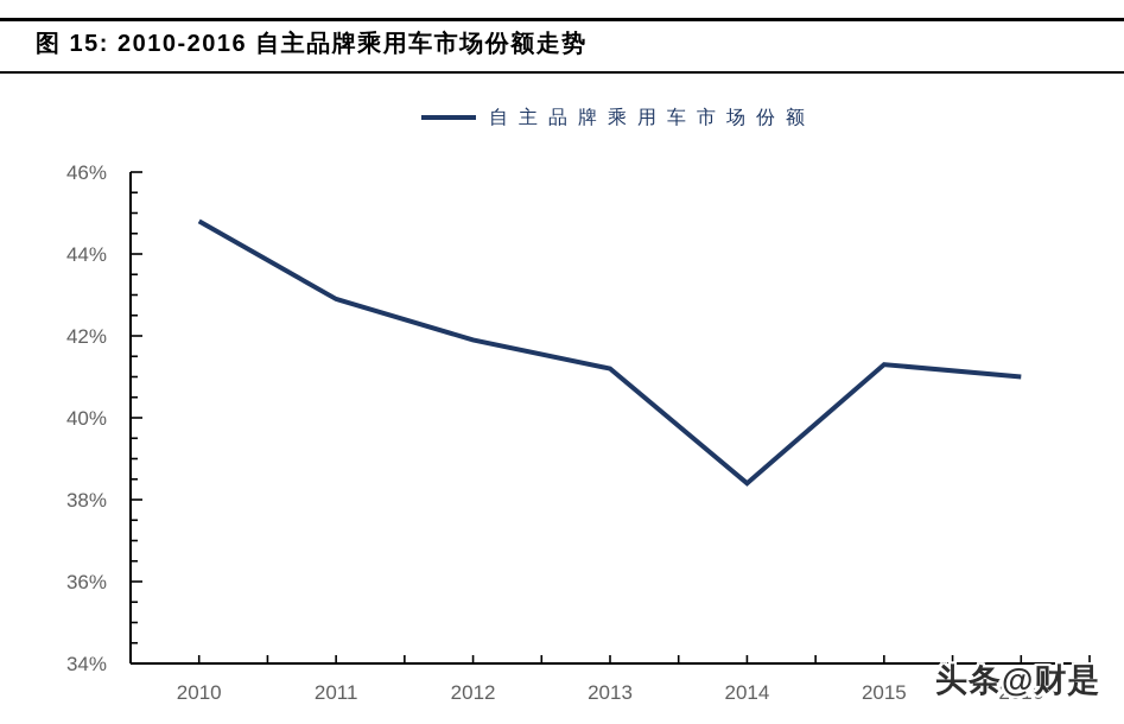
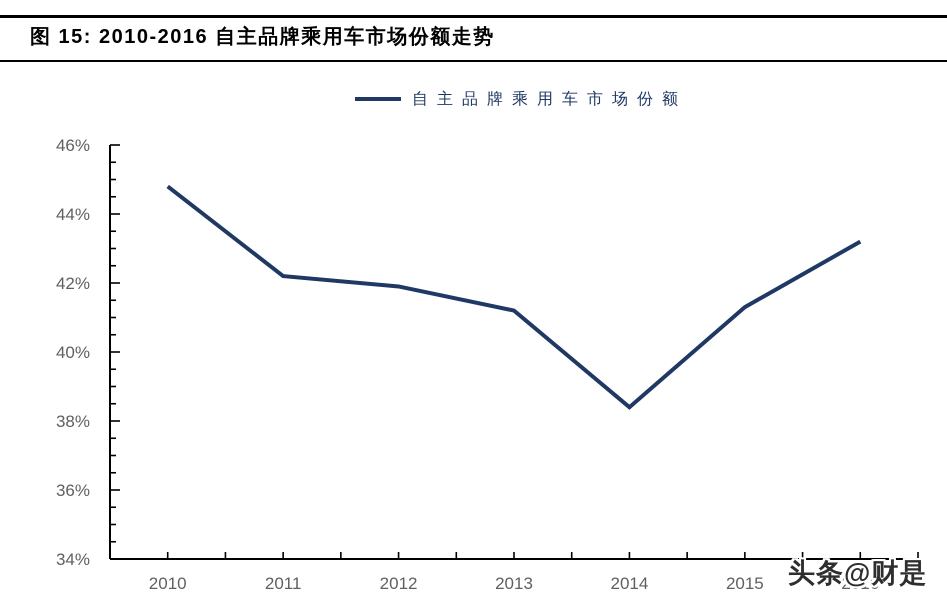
2011: 42.9% -> 42.2%
2016: 41.0% -> 43.2%
